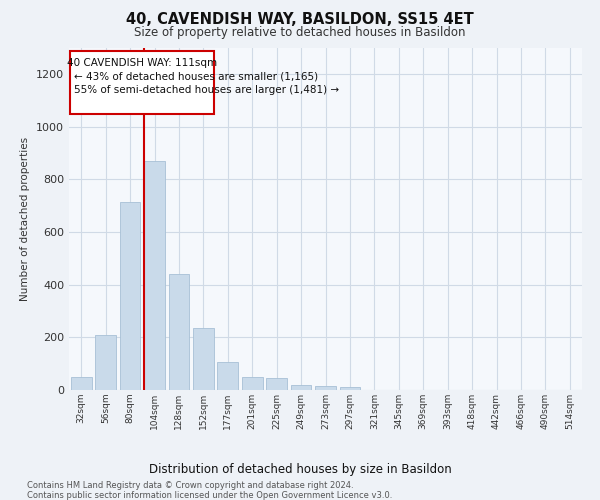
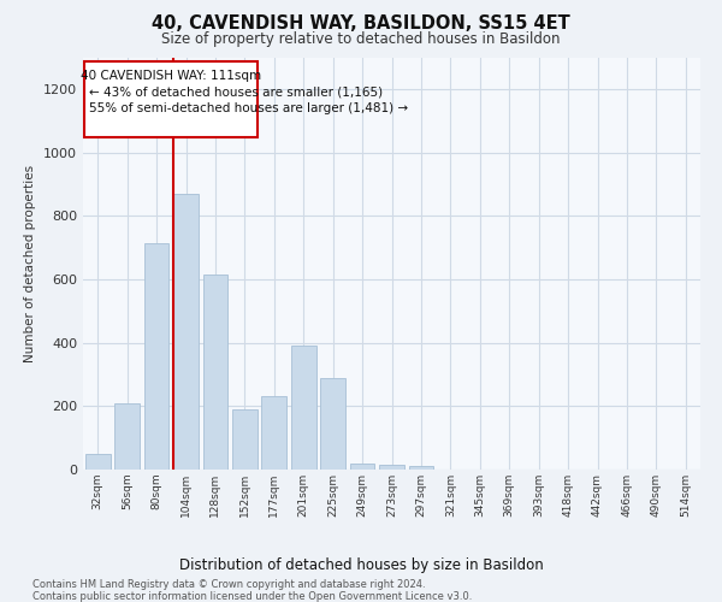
128sqm: 440 -> 615
152sqm: 235 -> 190
177sqm: 105 -> 230
201sqm: 50 -> 390
225sqm: 45 -> 290
